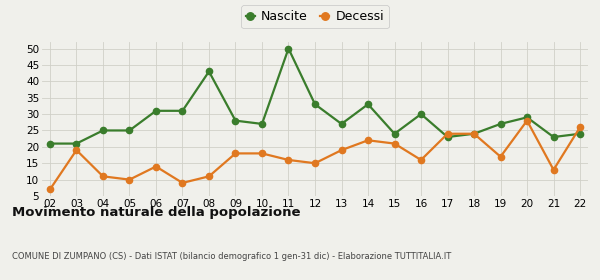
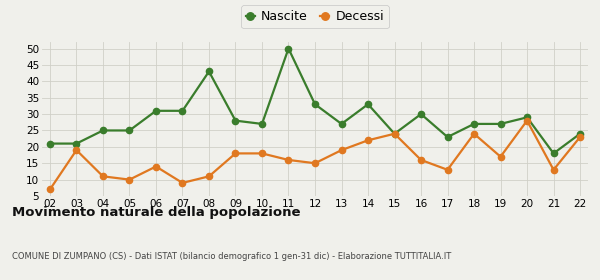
Decessi/15: 21 -> 24
Decessi/17: 24 -> 13
Nascite/18: 24 -> 27
Nascite/21: 23 -> 18
Decessi/22: 26 -> 23
